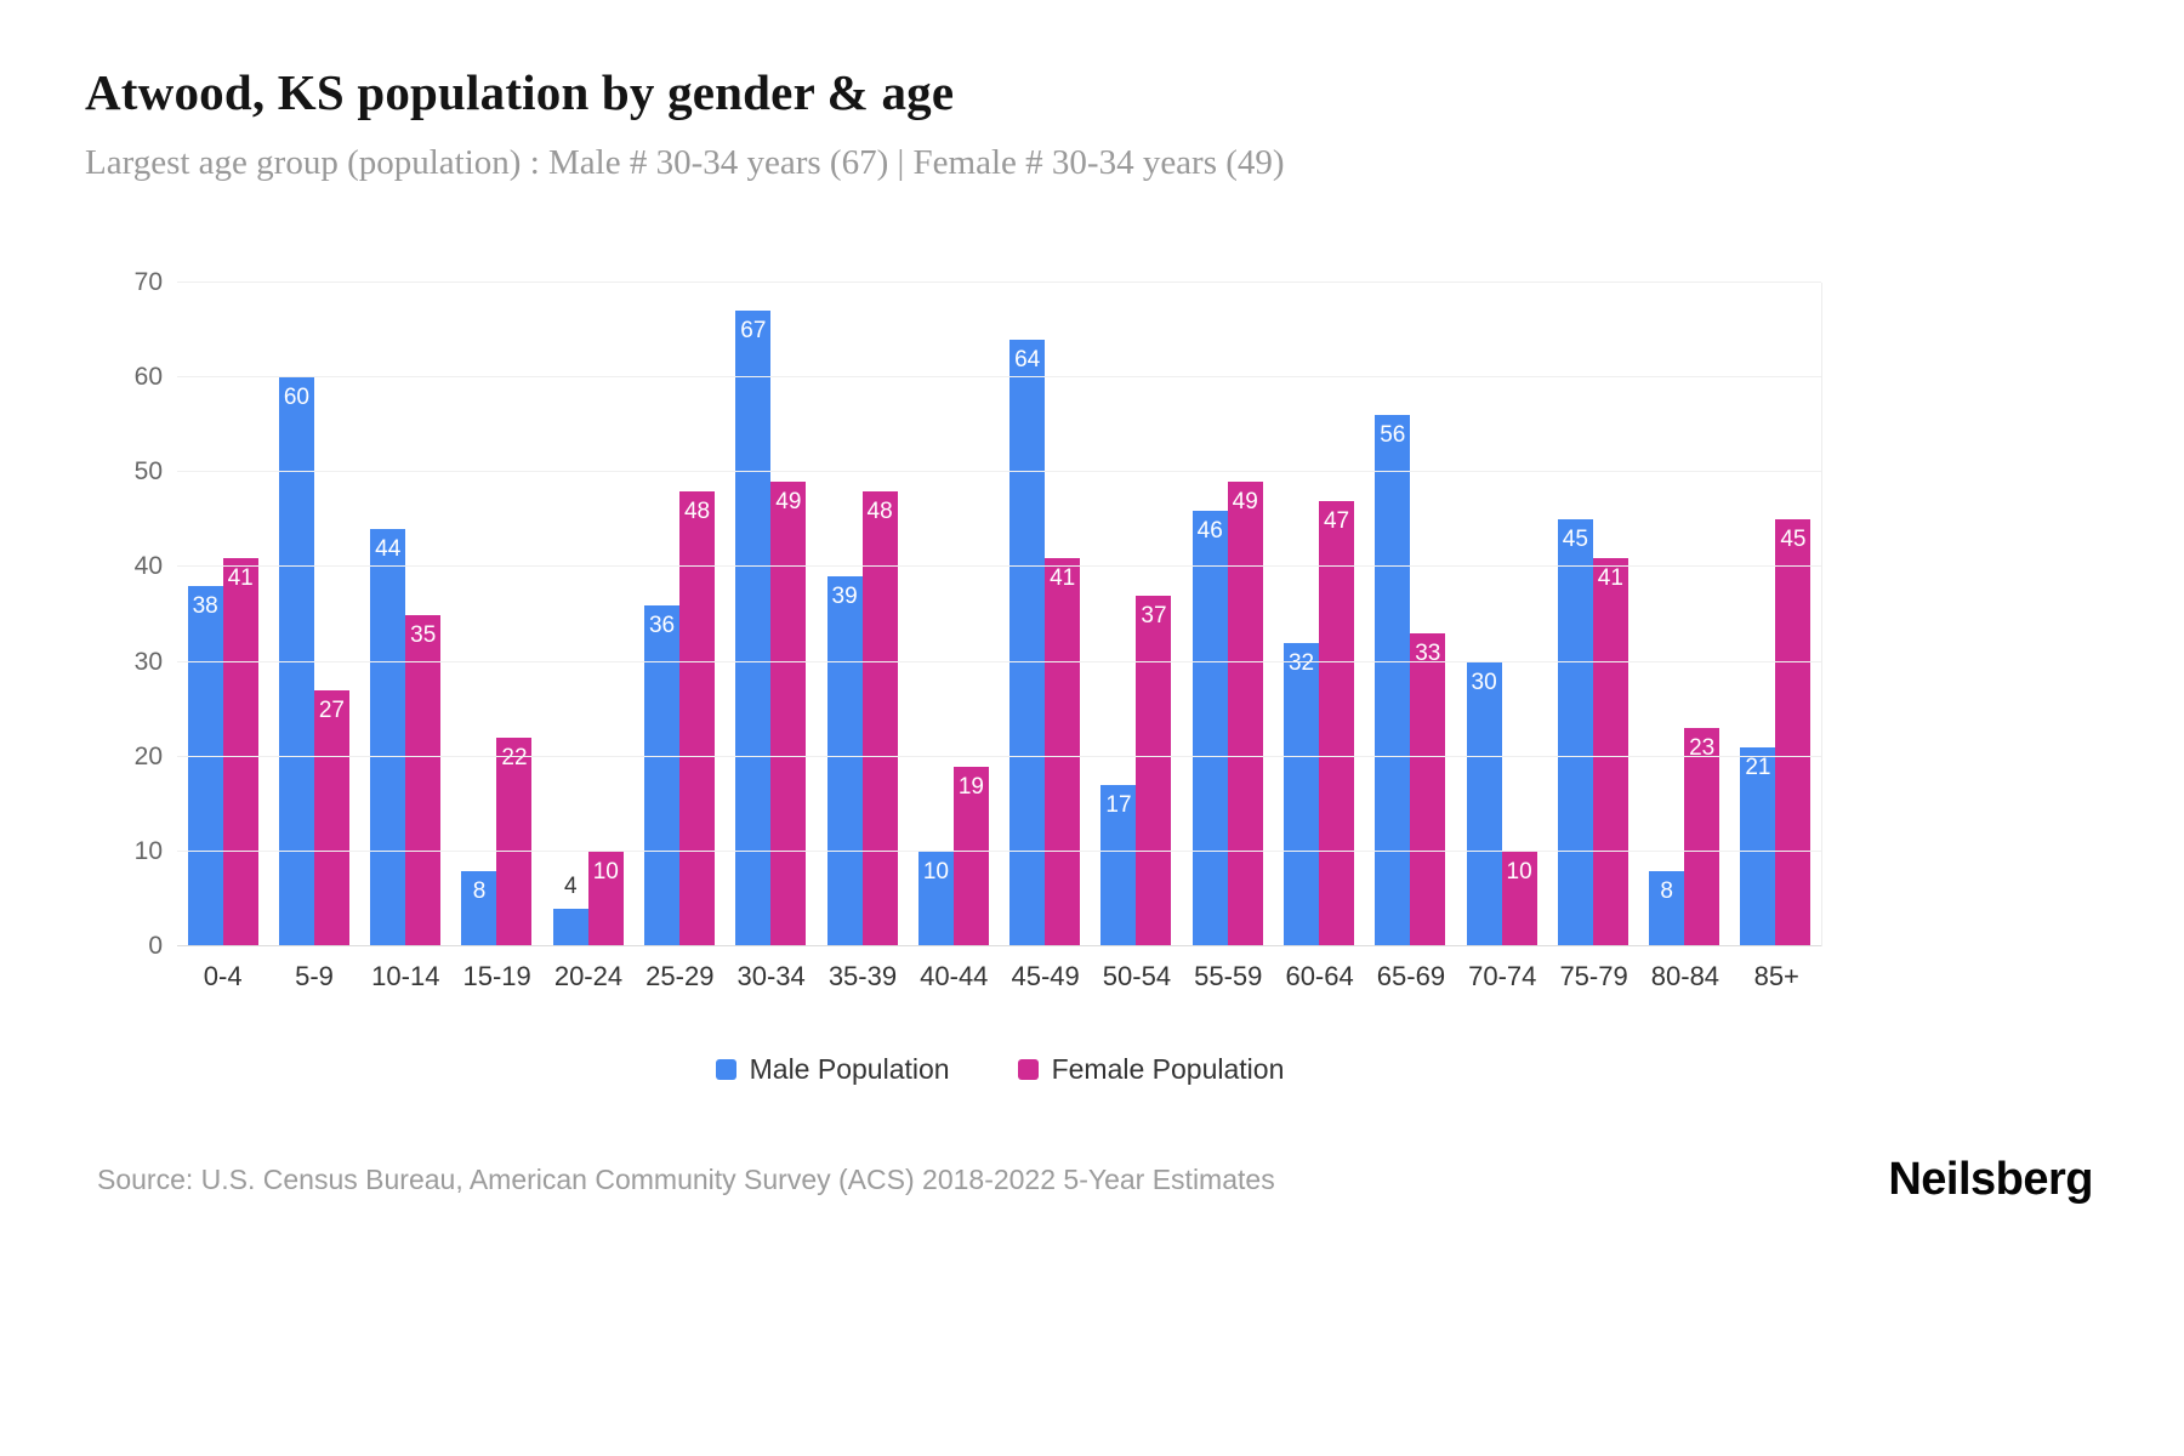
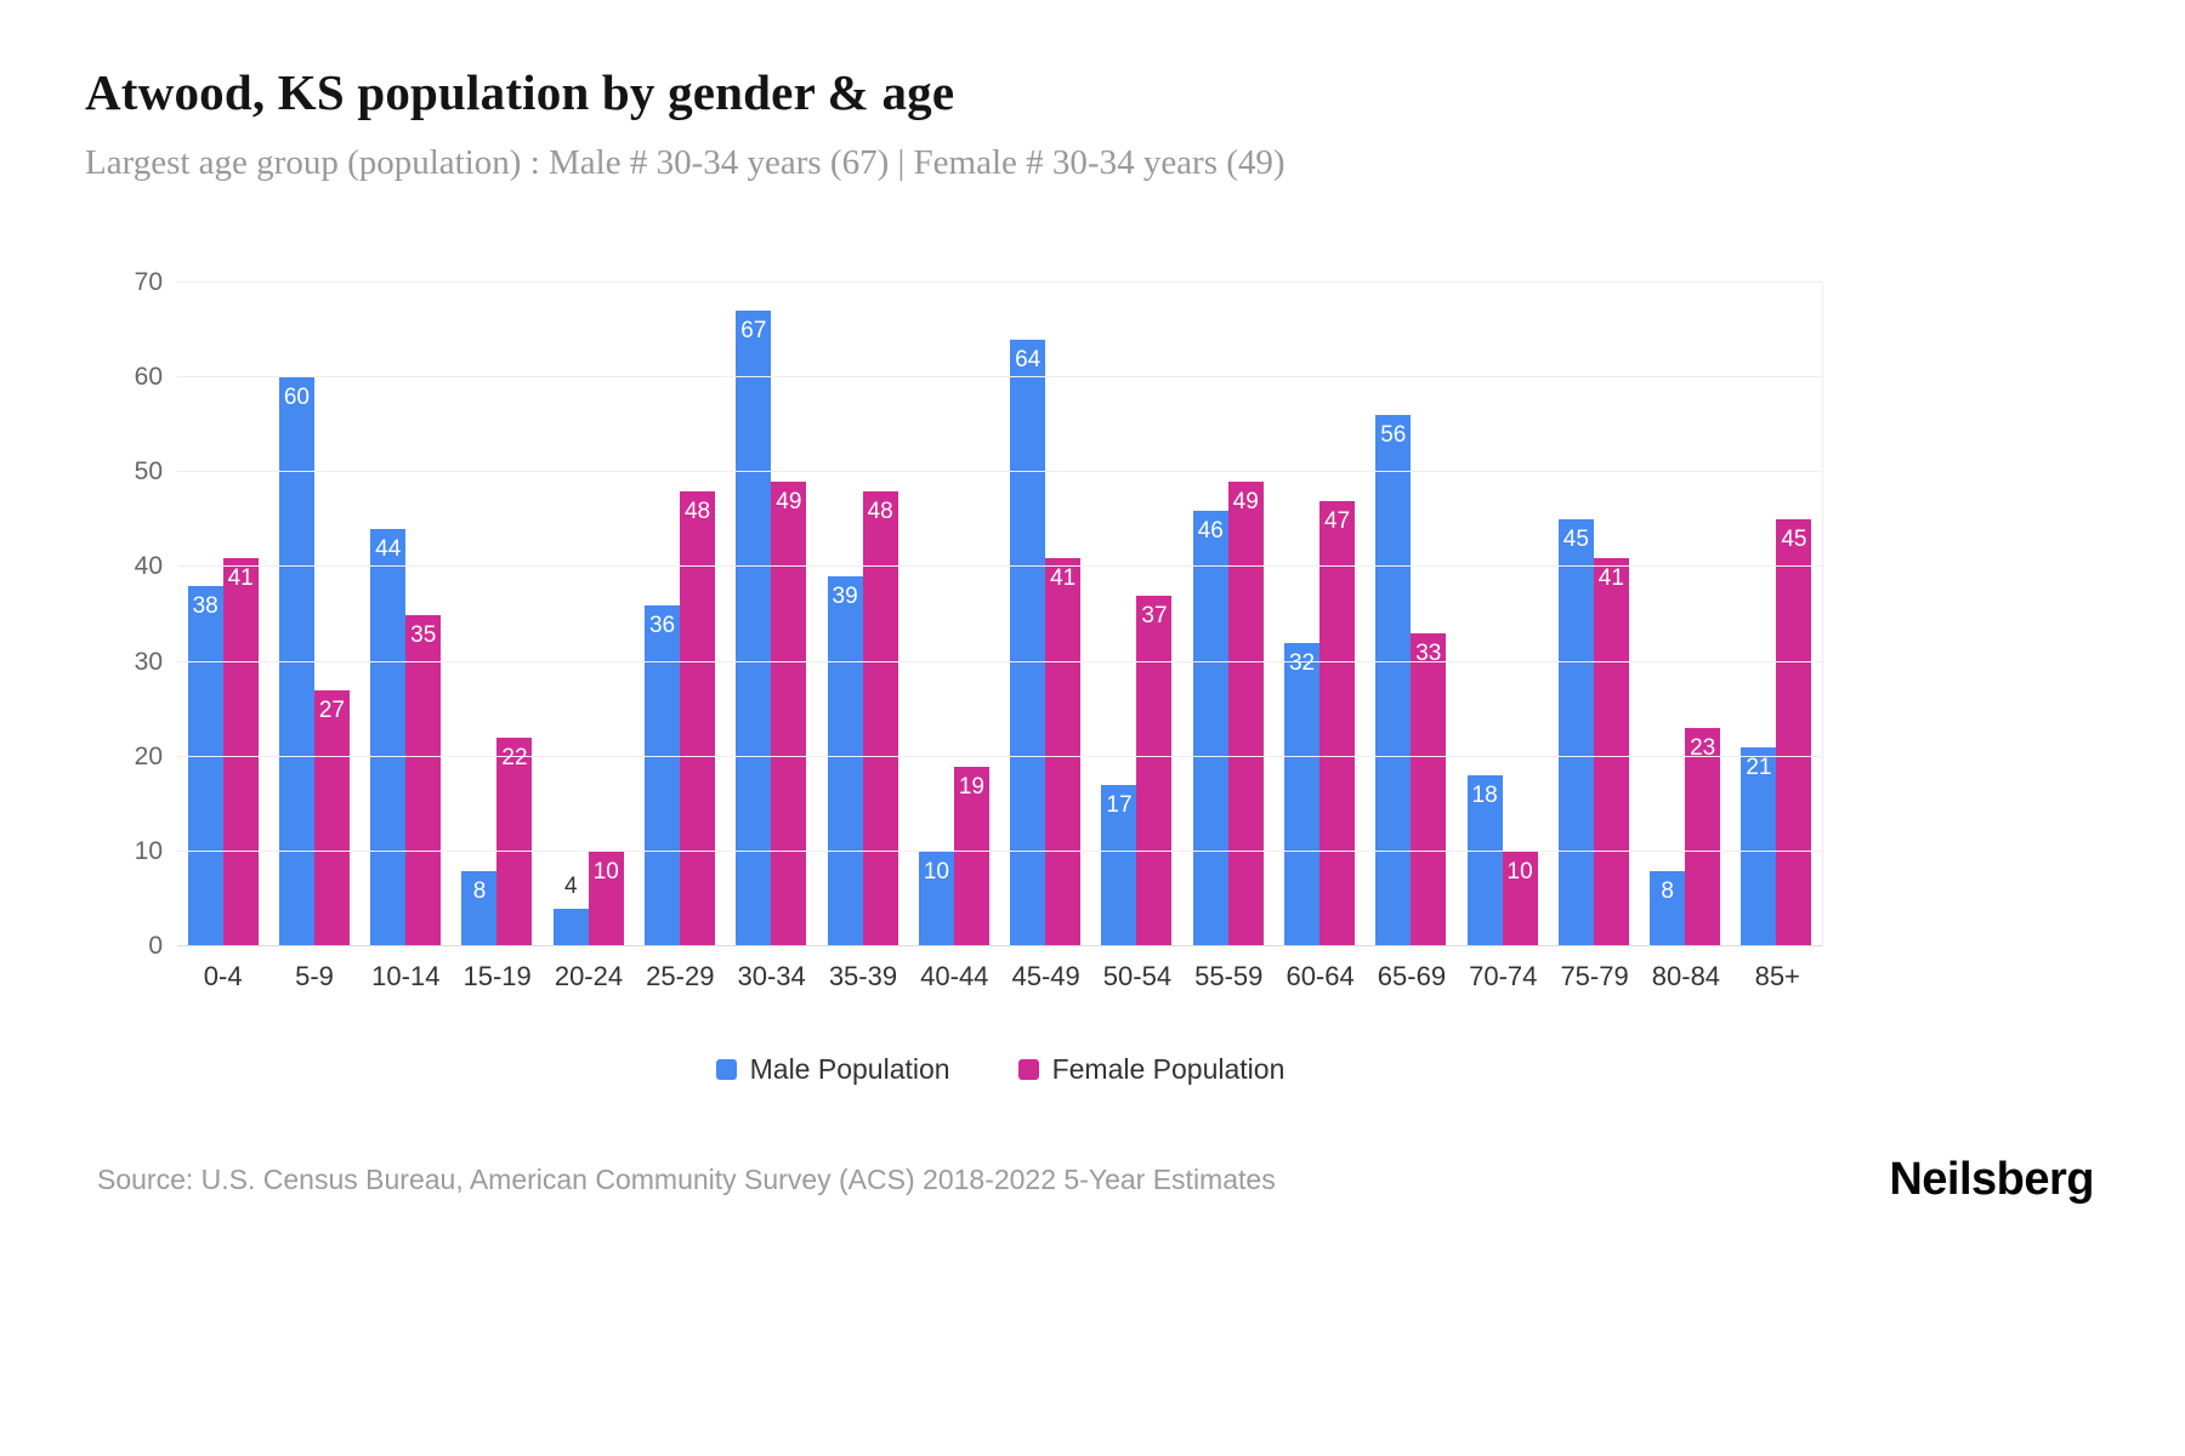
Male Population/70-74: 30 -> 18
